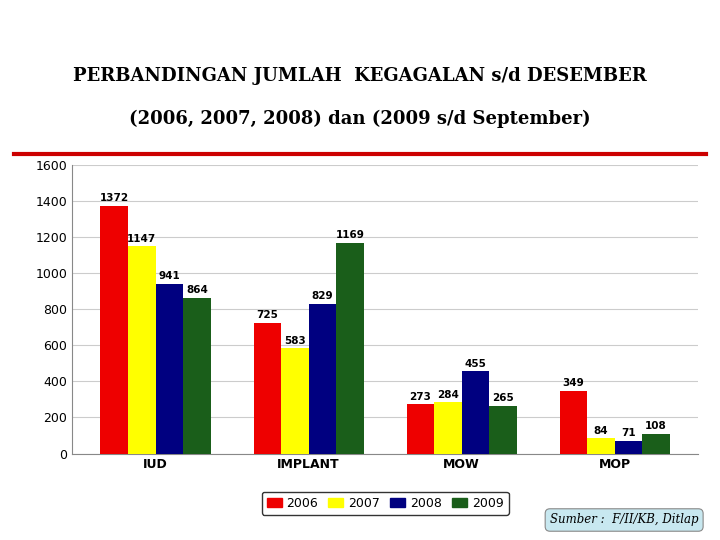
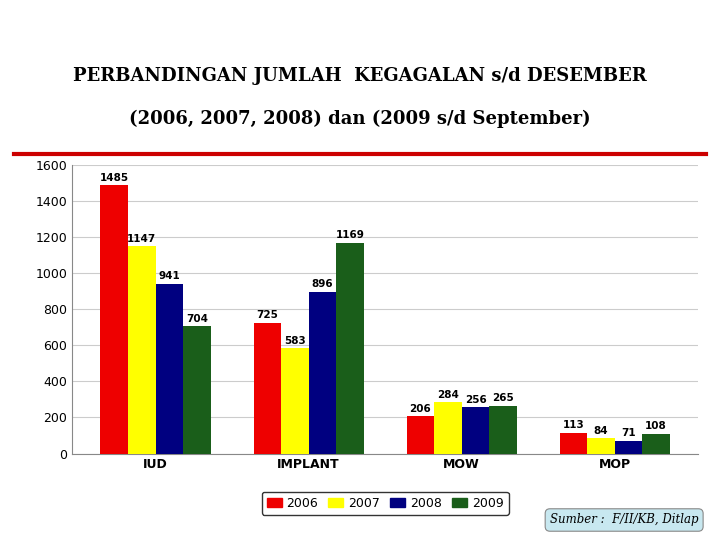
2006/IUD: 1372 -> 1485
2009/IUD: 864 -> 704
2008/IMPLANT: 829 -> 896
2006/MOW: 273 -> 206
2008/MOW: 455 -> 256
2006/MOP: 349 -> 113
